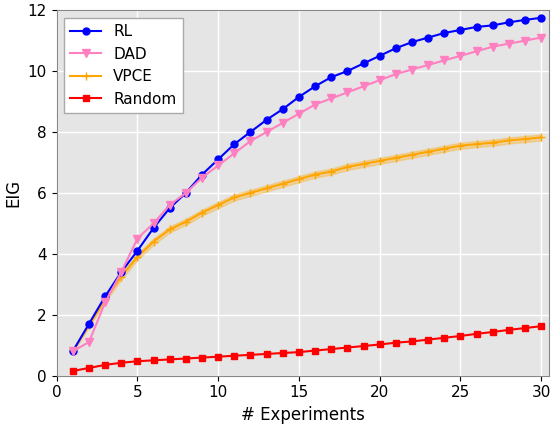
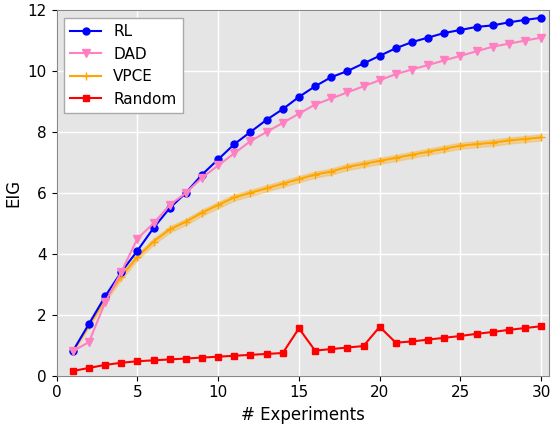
Random/15: 0.77 -> 1.55
Random/20: 1.02 -> 1.60
